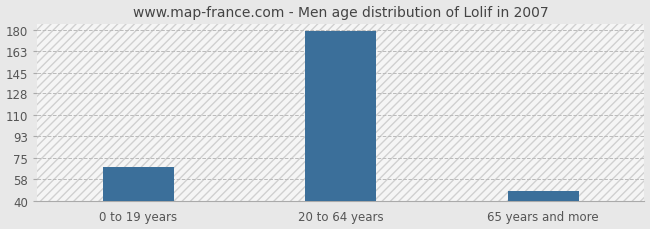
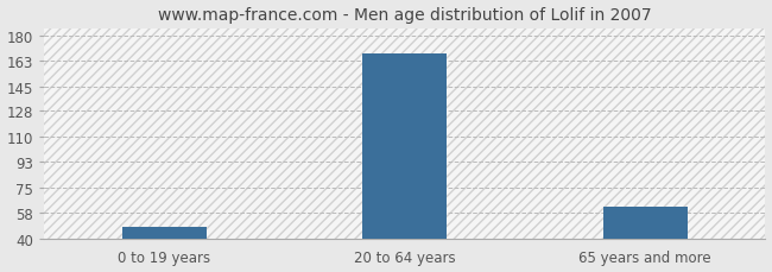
0 to 19 years: 68 -> 48
20 to 64 years: 179 -> 168
65 years and more: 48 -> 62
